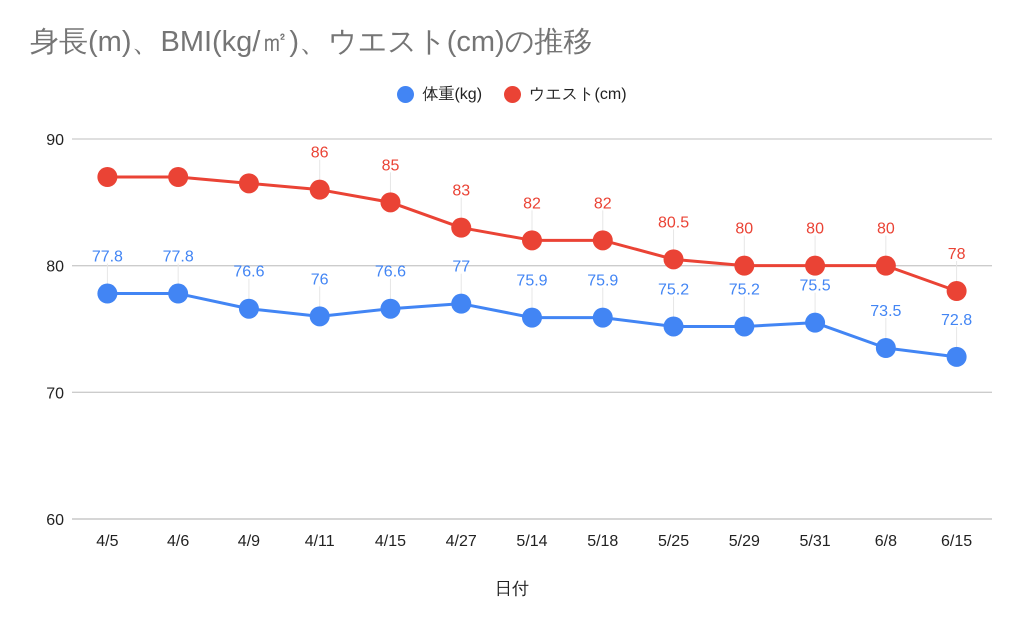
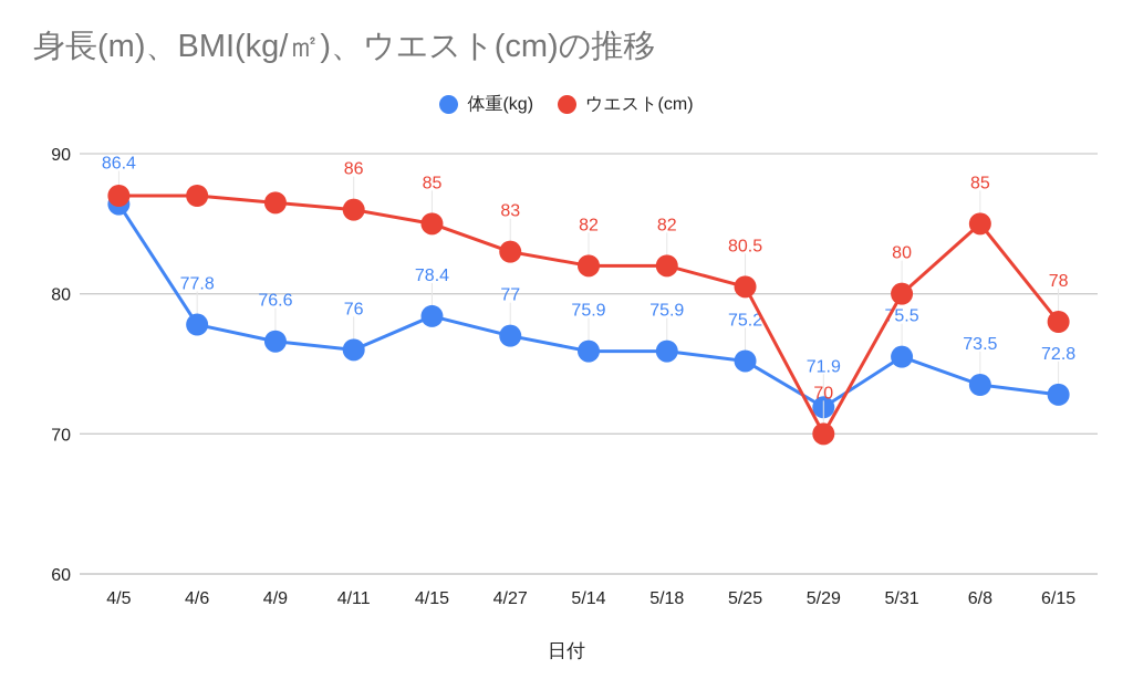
体重(kg)/4/5: 77.8 -> 86.4
体重(kg)/4/15: 76.6 -> 78.4
体重(kg)/5/29: 75.2 -> 71.9
ウエスト(cm)/5/29: 80 -> 70
ウエスト(cm)/6/8: 80 -> 85
